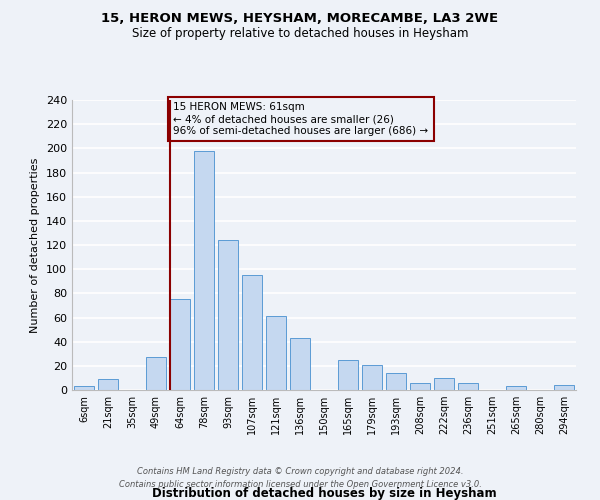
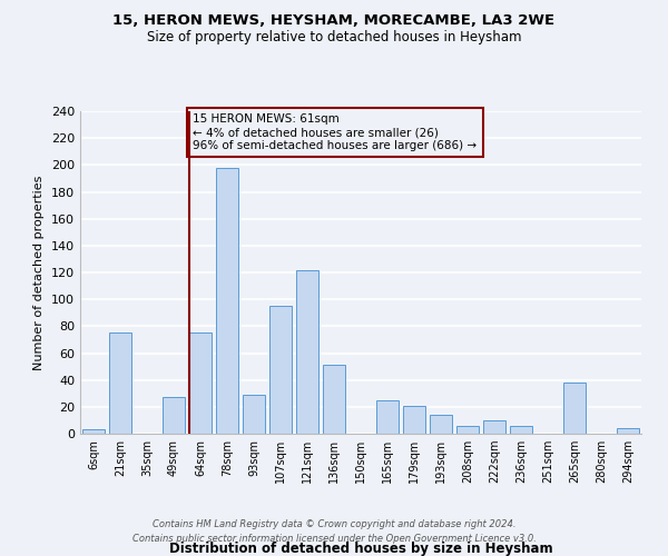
21sqm: 9 -> 75
93sqm: 124 -> 29
121sqm: 61 -> 122
136sqm: 43 -> 51
265sqm: 3 -> 38
